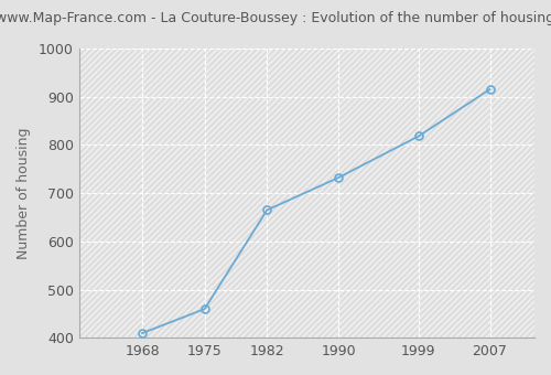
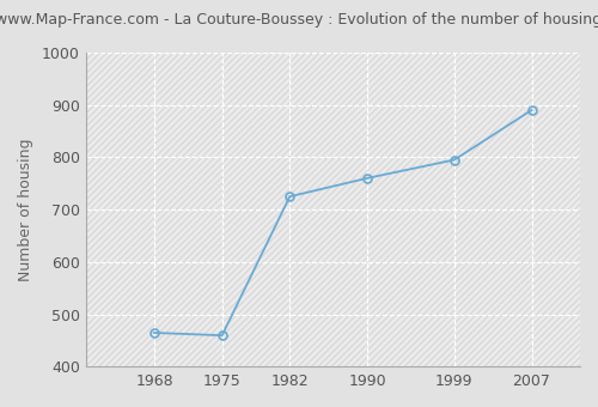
1968: 410 -> 465
1982: 665 -> 725
1990: 732 -> 760
1999: 818 -> 795
2007: 915 -> 890
